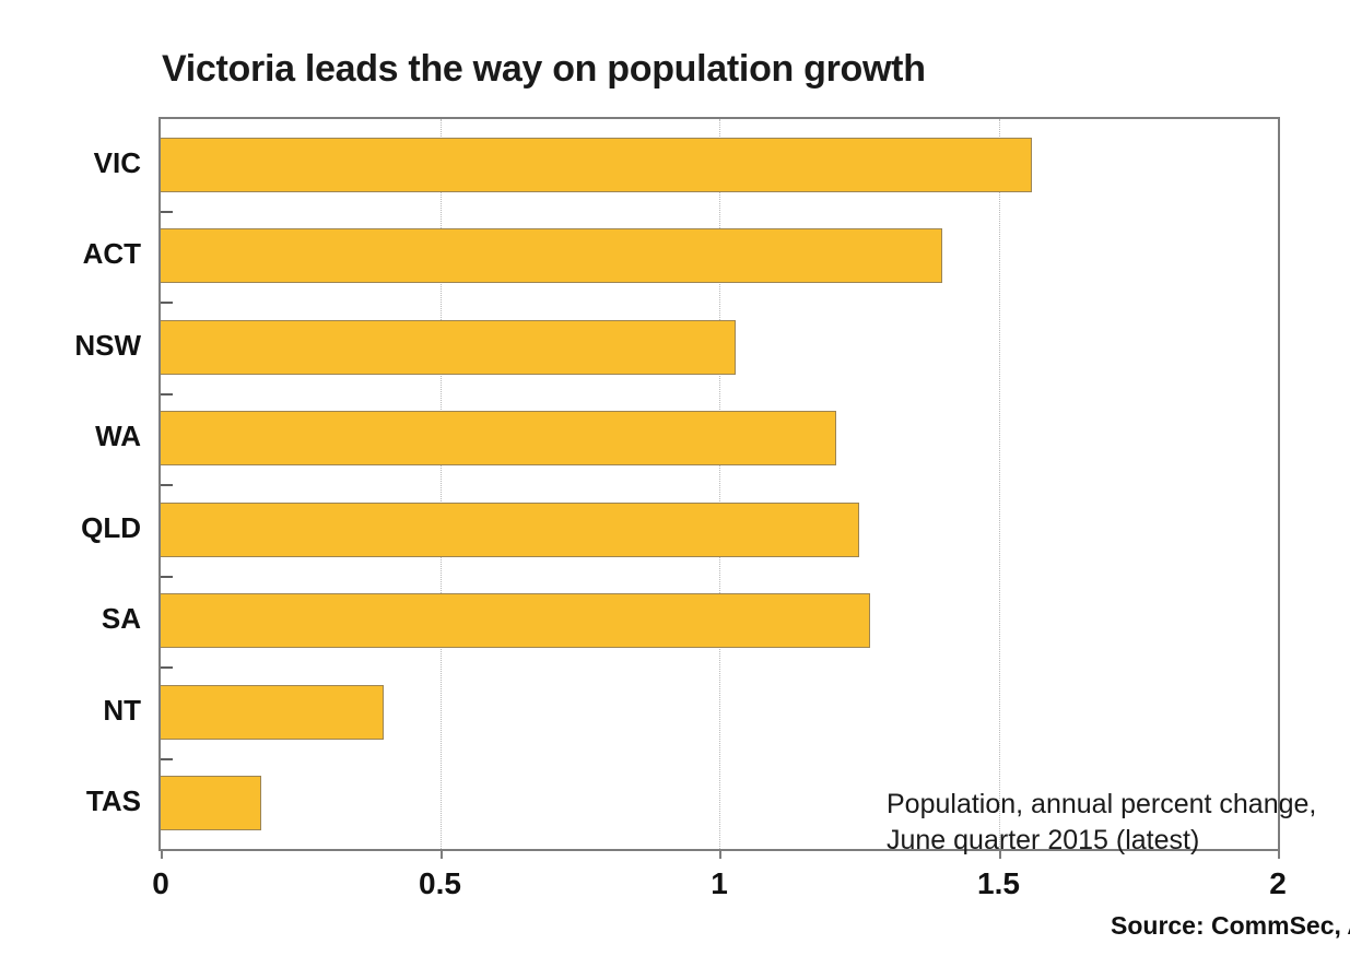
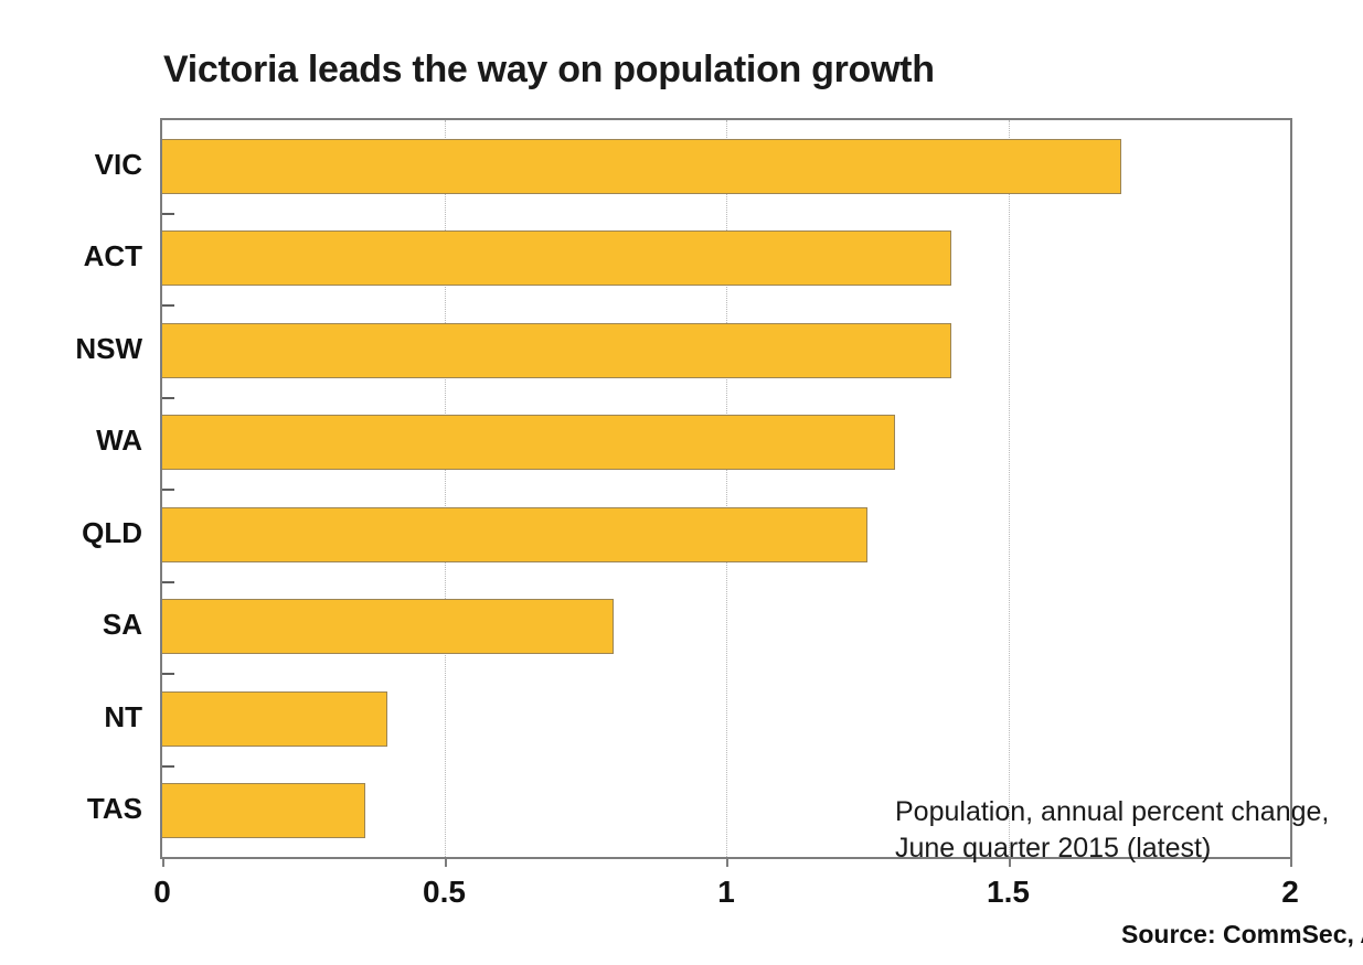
VIC: 1.56 -> 1.70
NSW: 1.03 -> 1.40
WA: 1.21 -> 1.30
SA: 1.27 -> 0.80
TAS: 0.18 -> 0.36
